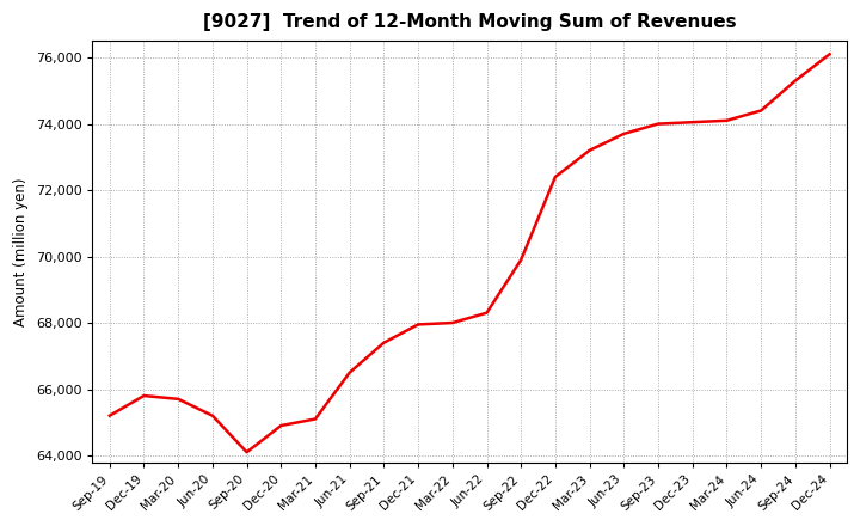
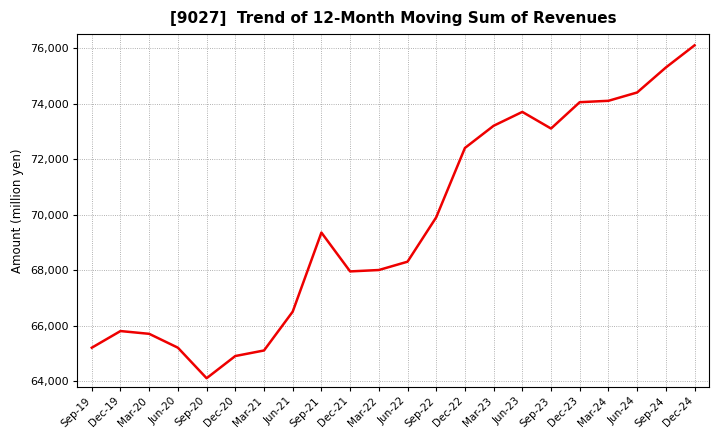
Sep-21: 67,400 -> 69,350
Sep-23: 74,000 -> 73,100
